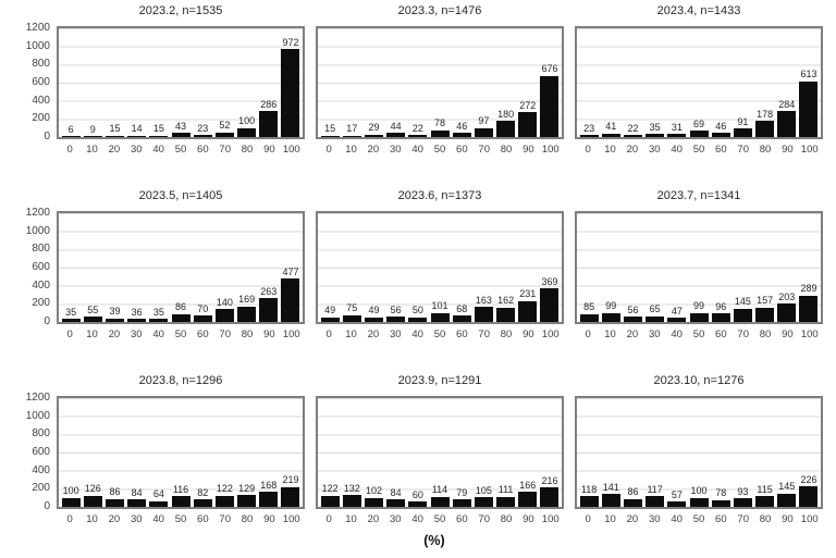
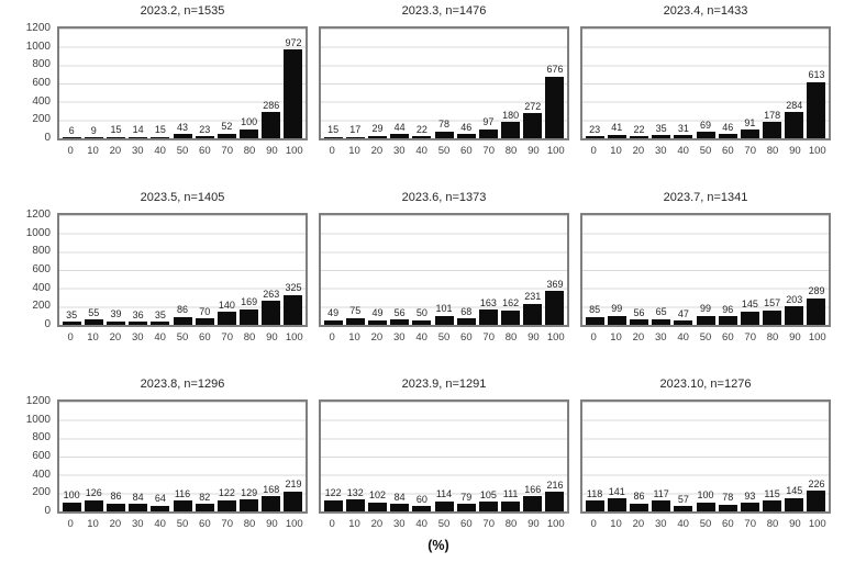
2023.5, n=1405/100: 477 -> 325
